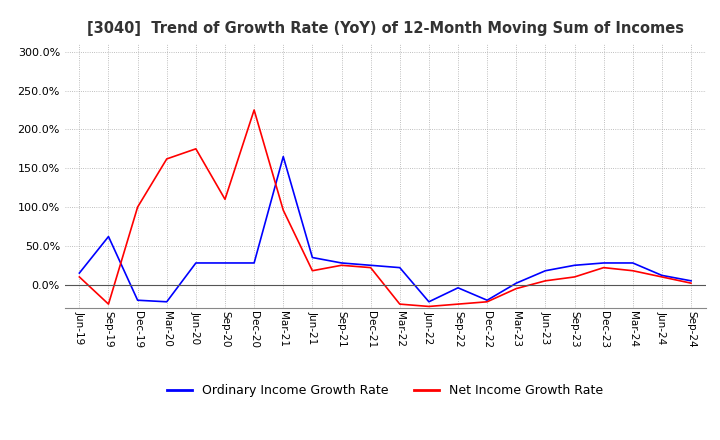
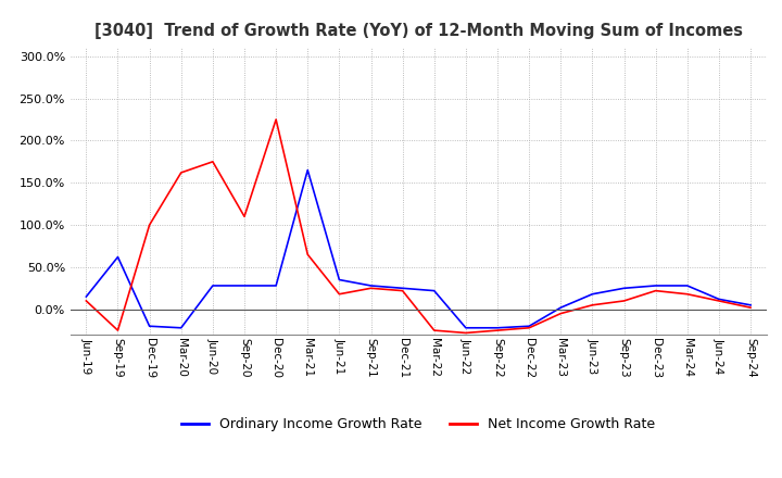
Net Income Growth Rate/Mar-21: 96% -> 65%
Ordinary Income Growth Rate/Sep-22: -4% -> -22%
